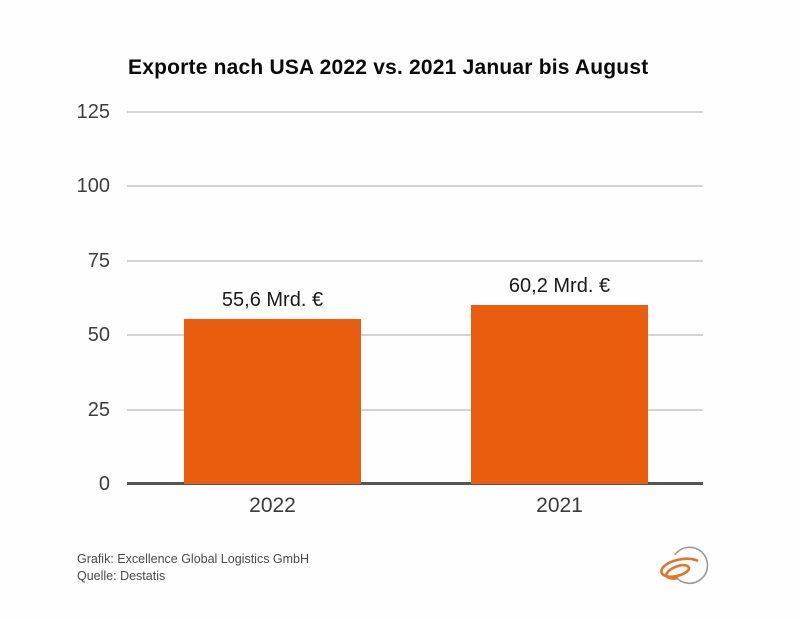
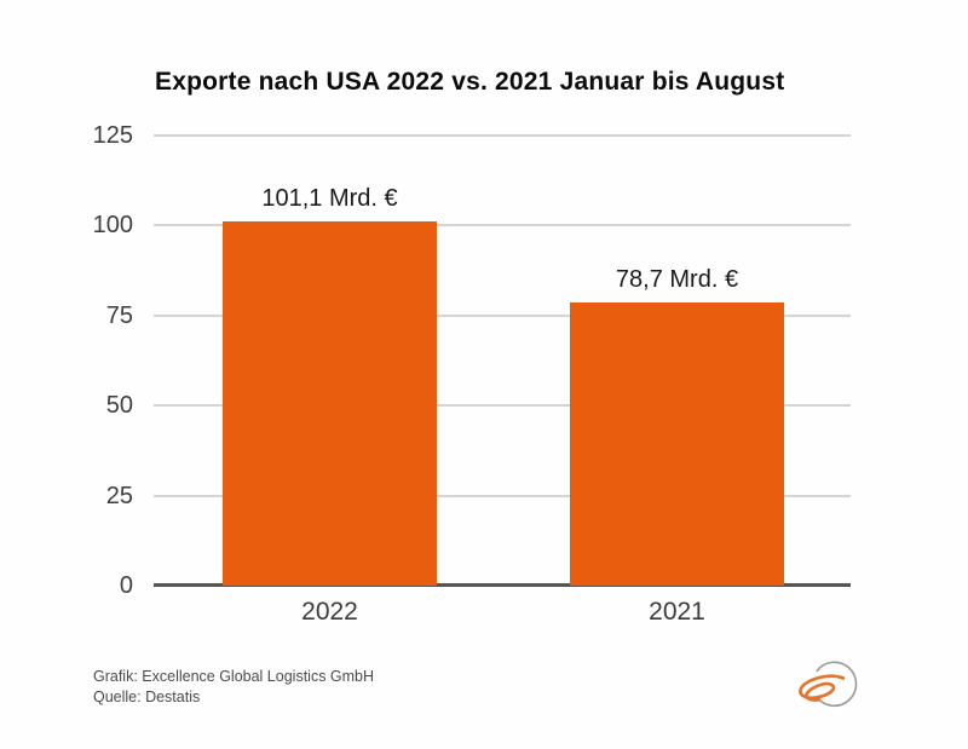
2022: 55,6 -> 101,1
2021: 60,2 -> 78,7
